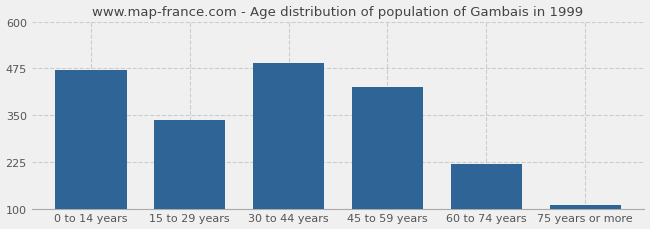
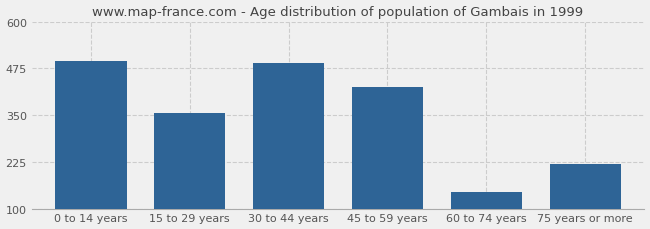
0 to 14 years: 470 -> 495
15 to 29 years: 338 -> 355
60 to 74 years: 220 -> 145
75 years or more: 110 -> 220
